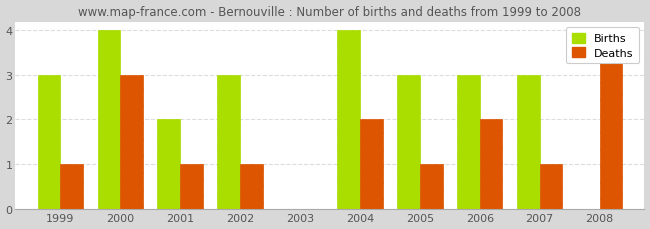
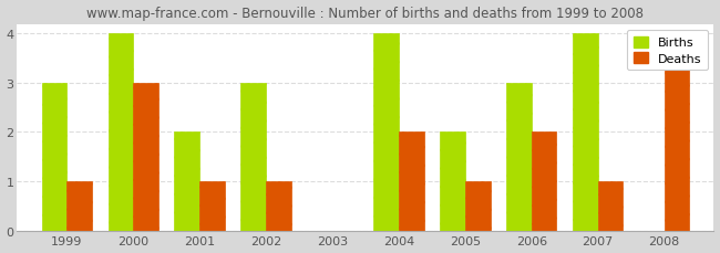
Births/2005: 3 -> 2
Births/2007: 3 -> 4
